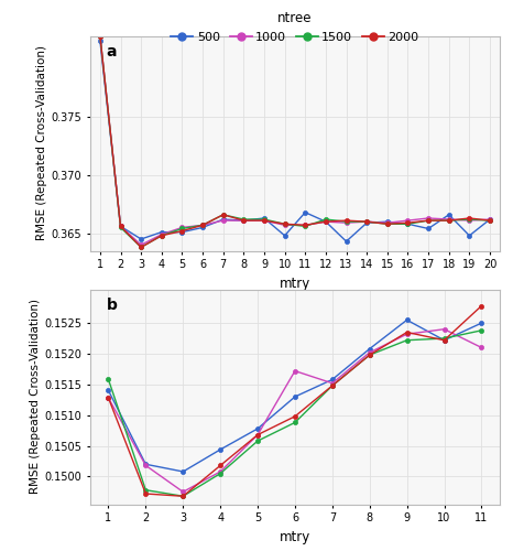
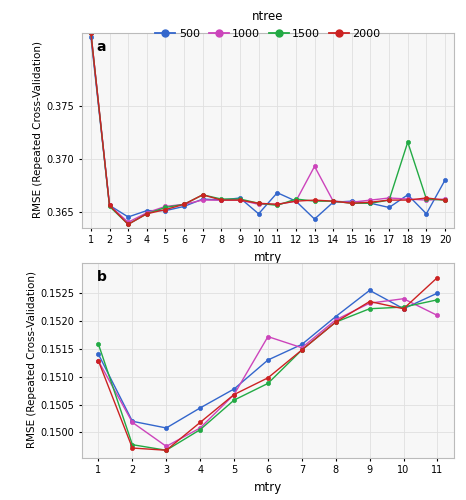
1000/13: 0.3659 -> 0.3693
1500/18: 0.3661 -> 0.3716
500/20: 0.3662 -> 0.3680
